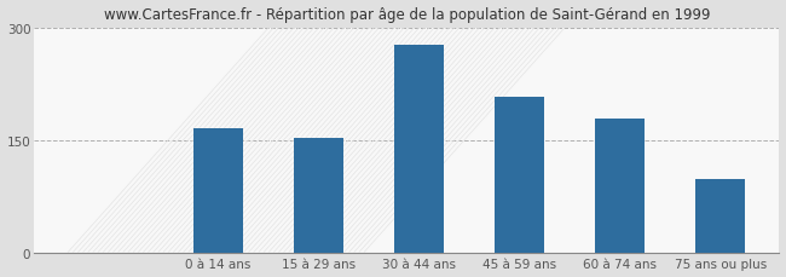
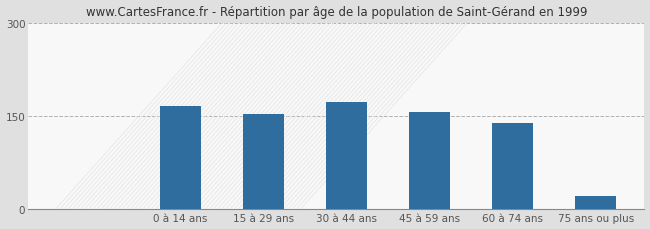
30 à 44 ans: 278 -> 172
45 à 59 ans: 208 -> 156
60 à 74 ans: 178 -> 139
75 ans ou plus: 98 -> 21
